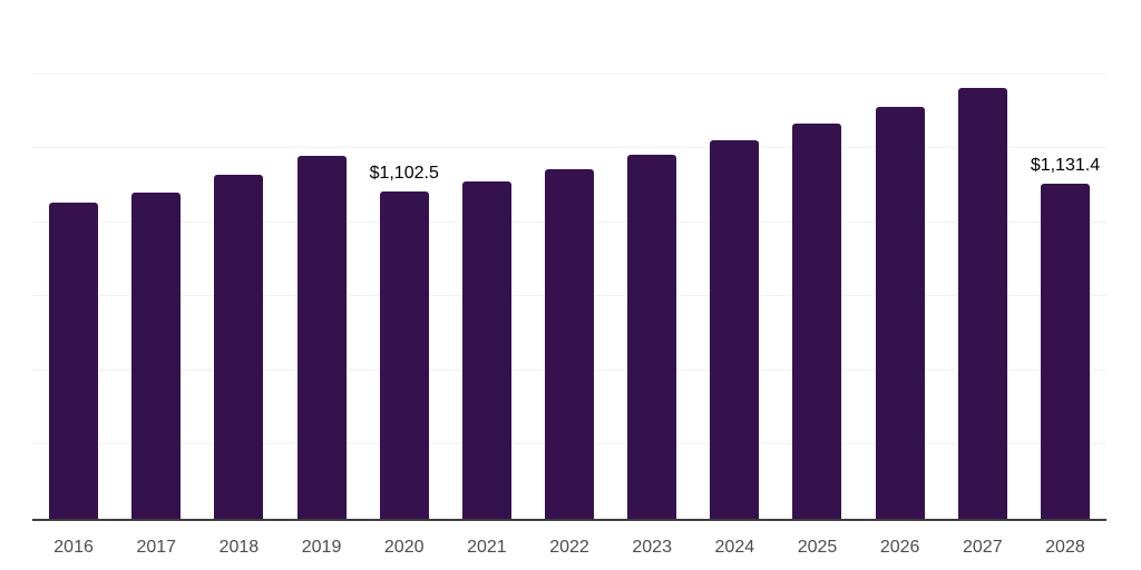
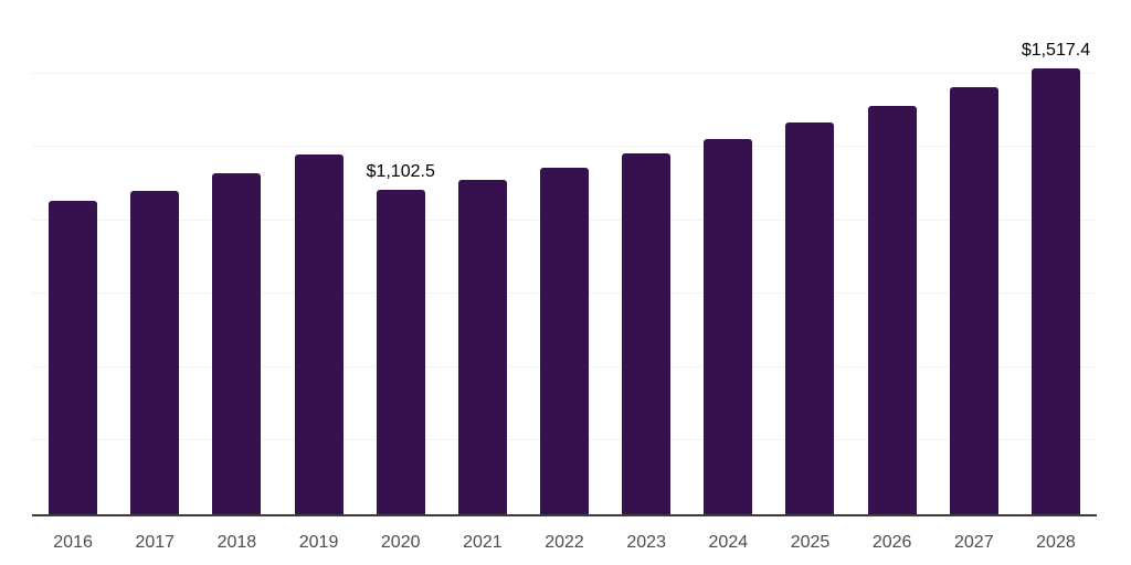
2028: $1,131.4 -> $1,517.4
